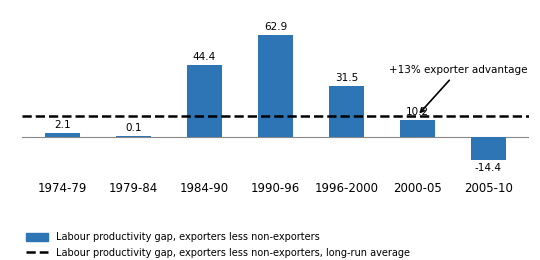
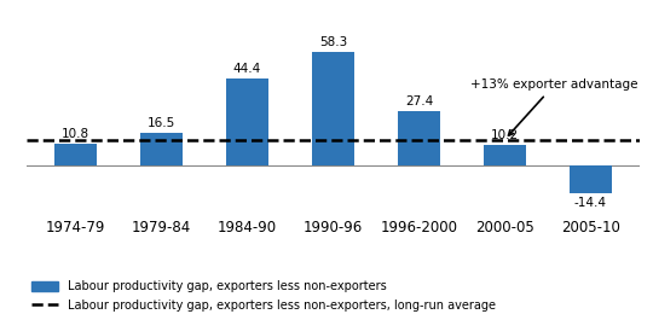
1974-79: 2.1 -> 10.8
1979-84: 0.1 -> 16.5
1990-96: 62.9 -> 58.3
1996-2000: 31.5 -> 27.4
